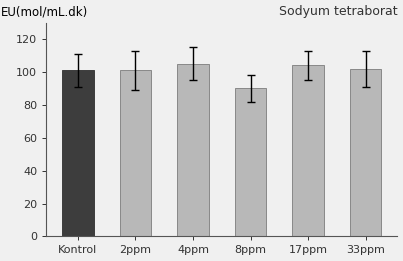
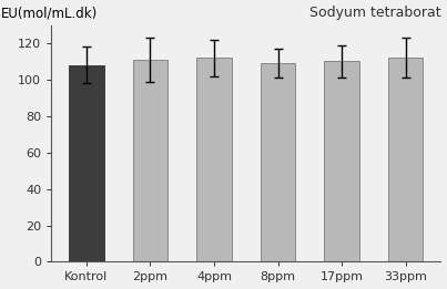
Kontrol: 101 -> 108
2ppm: 101 -> 111
4ppm: 105 -> 112
8ppm: 90 -> 109
17ppm: 104 -> 110
33ppm: 102 -> 112
